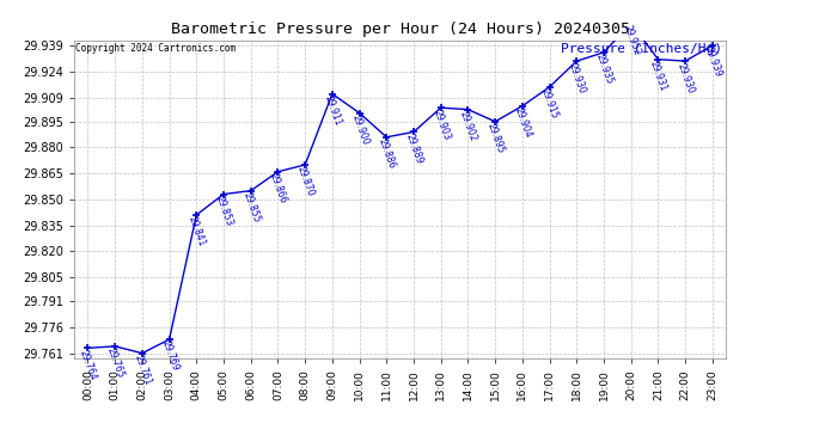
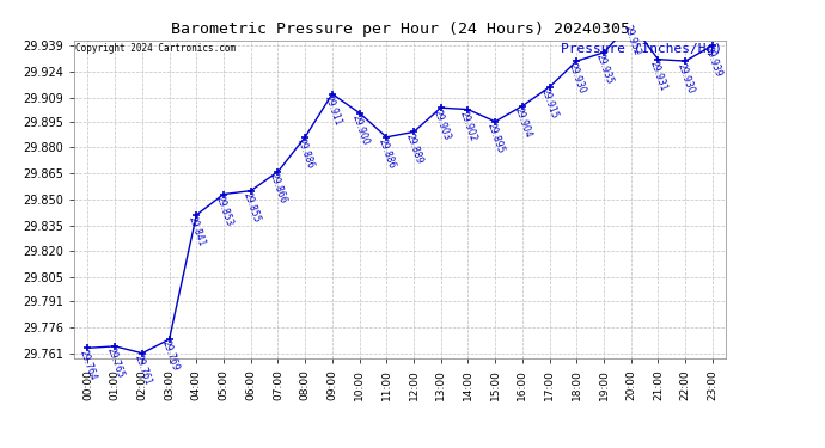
08:00: 29.870 -> 29.886
